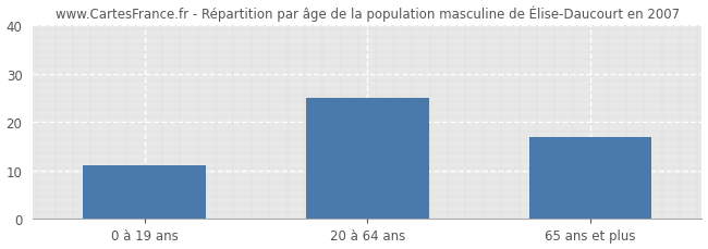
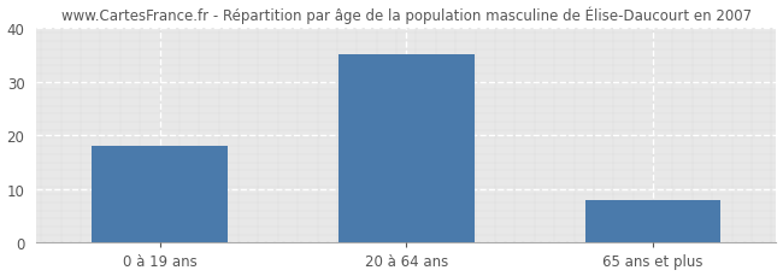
0 à 19 ans: 11 -> 18
20 à 64 ans: 25 -> 35
65 ans et plus: 17 -> 8
